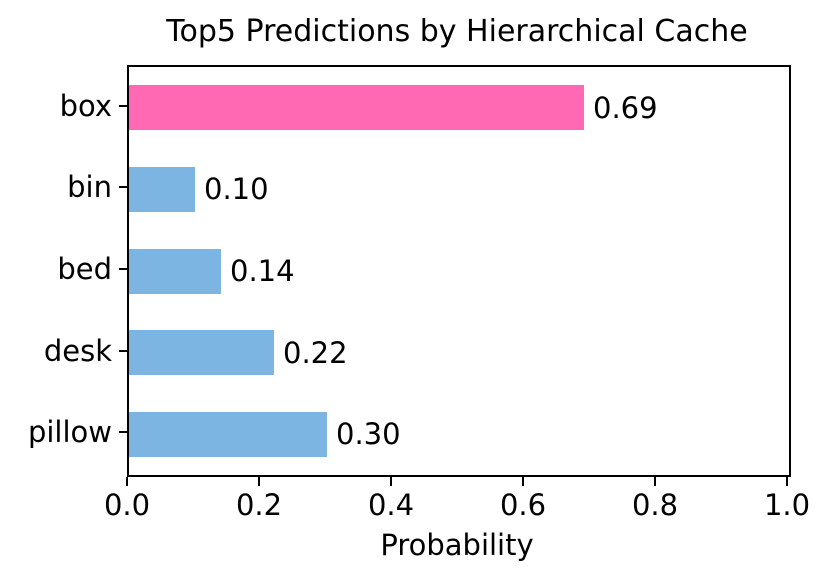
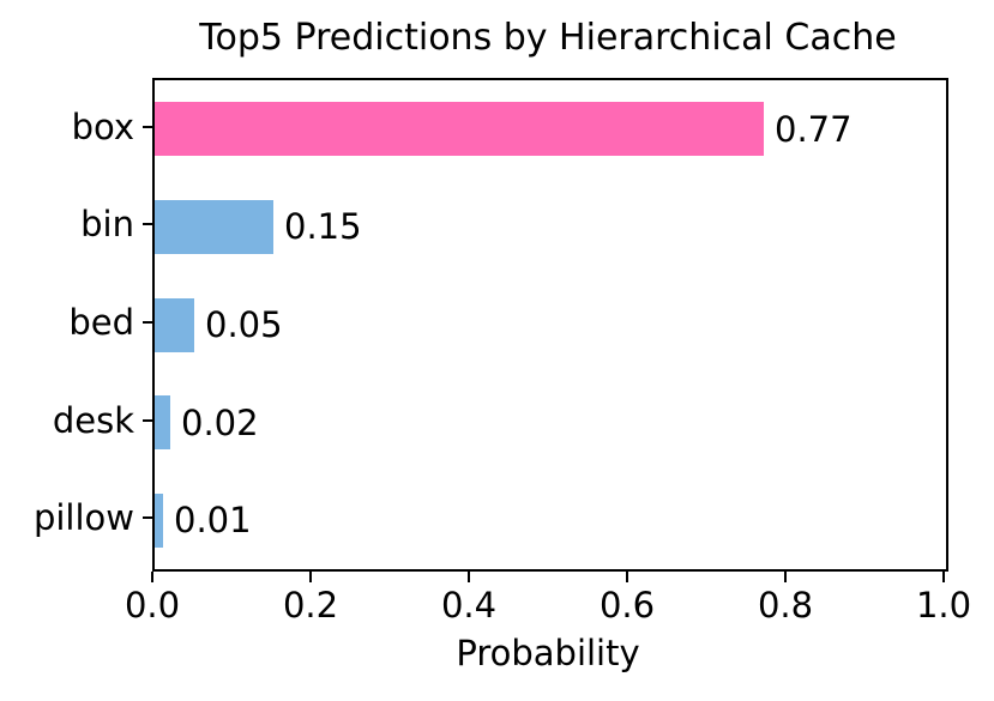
box: 0.69 -> 0.77
bin: 0.10 -> 0.15
bed: 0.14 -> 0.05
desk: 0.22 -> 0.02
pillow: 0.30 -> 0.01
